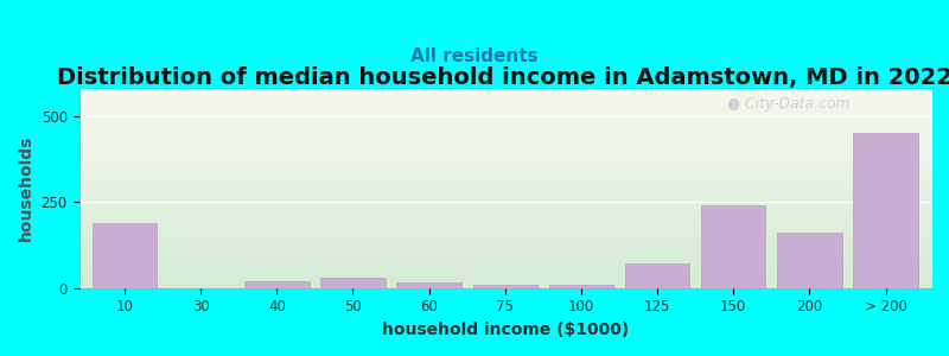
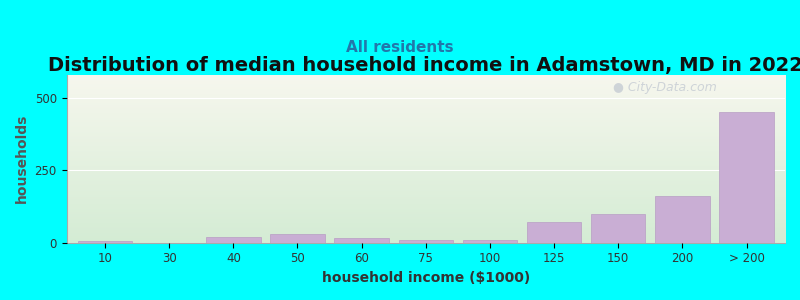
10: 190 -> 5
150: 240 -> 100
